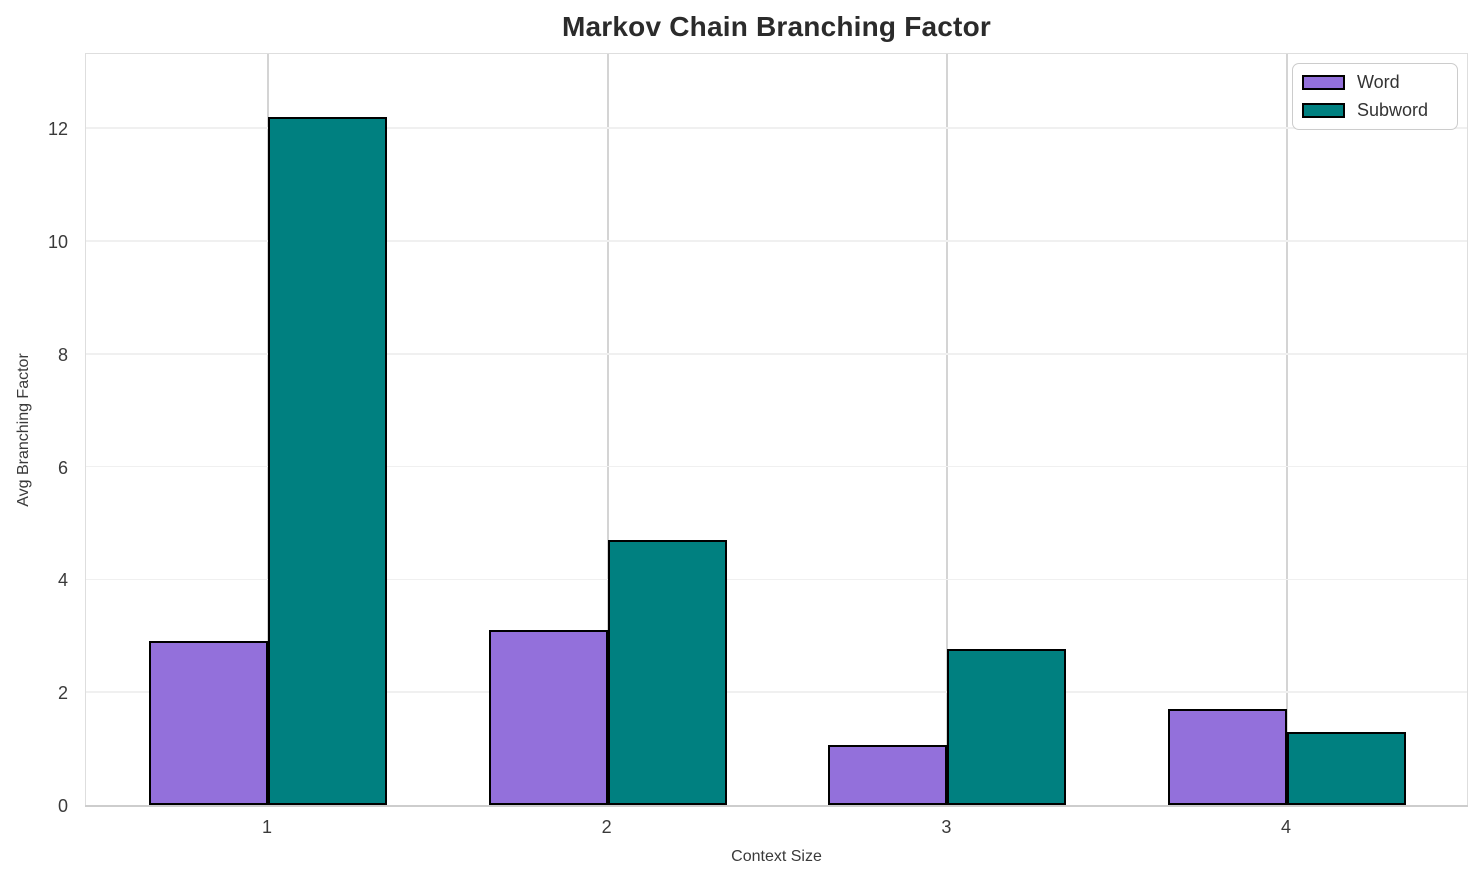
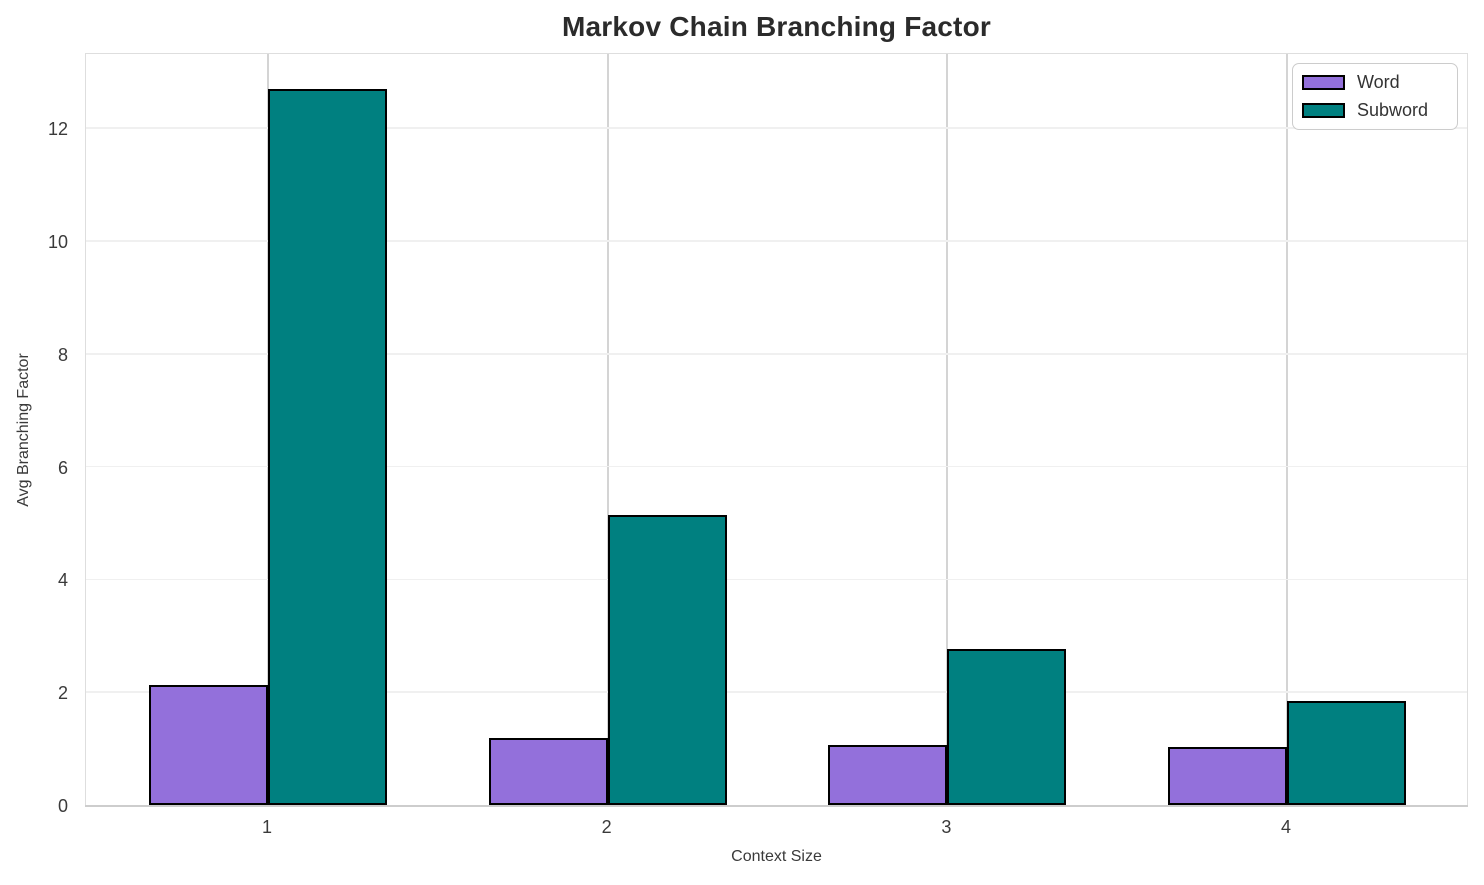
Word/1: 2.9 -> 2.1
Subword/1: 12.2 -> 12.7
Word/2: 3.1 -> 1.2
Subword/2: 4.7 -> 5.2
Word/4: 1.7 -> 1.0
Subword/4: 1.3 -> 1.8
